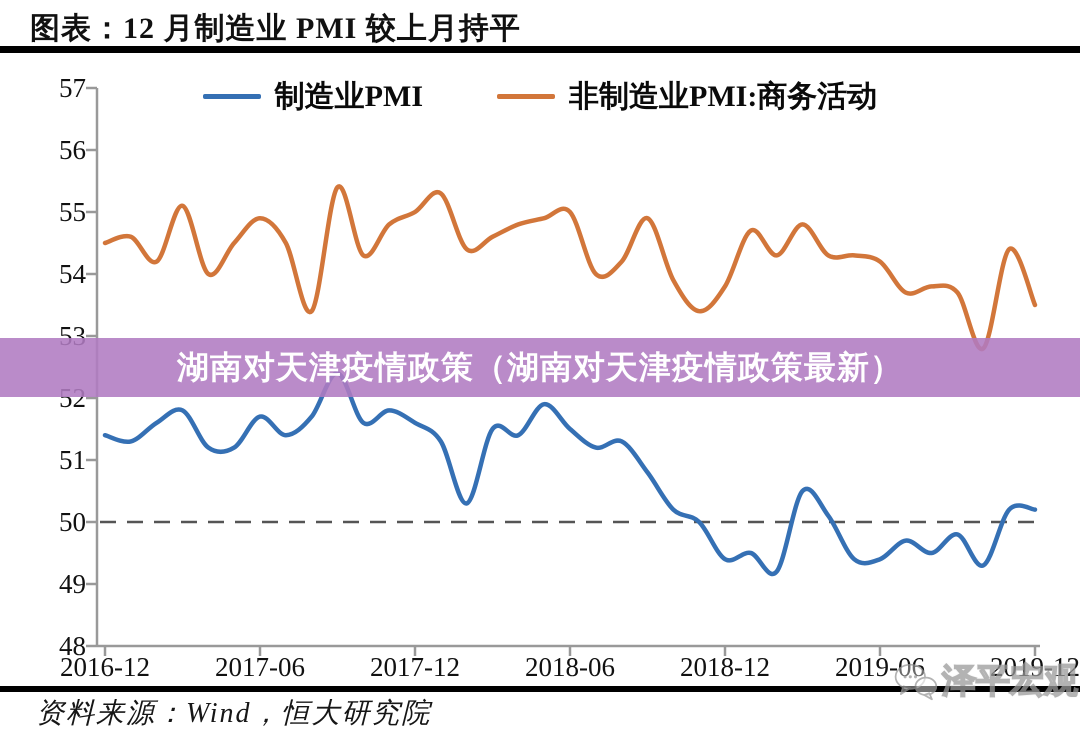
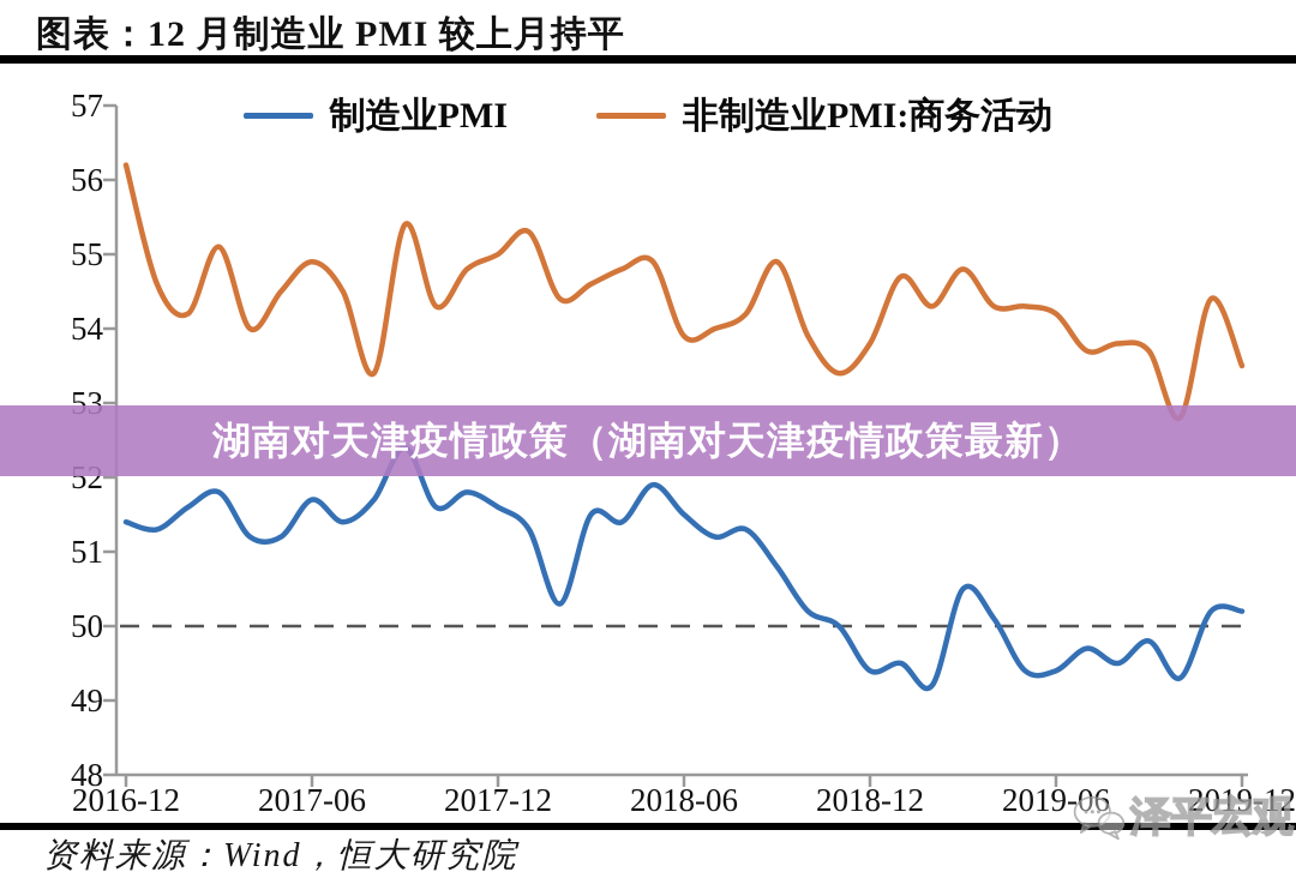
非制造业PMI:商务活动/2016-12: 54.5 -> 56.2
非制造业PMI:商务活动/2018-06: 55.0 -> 53.9
